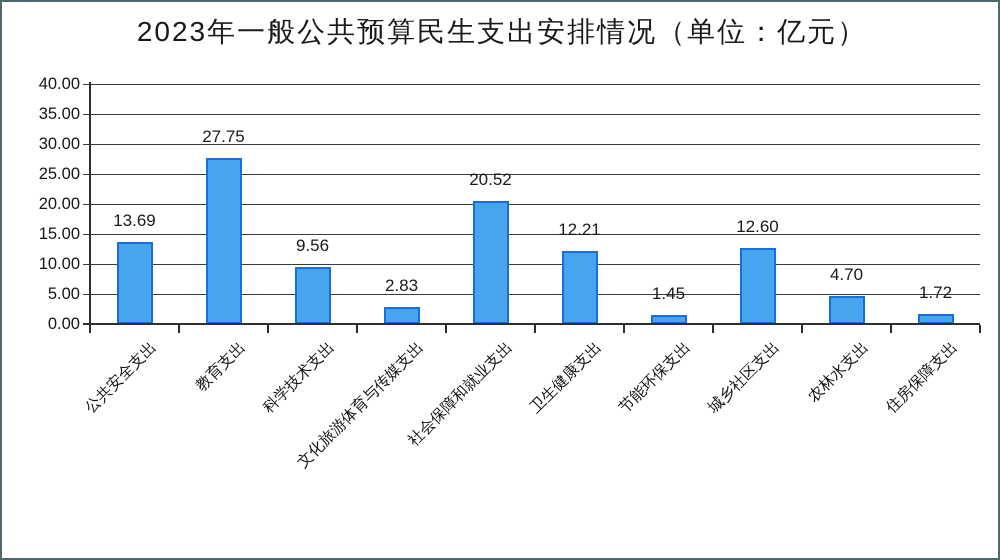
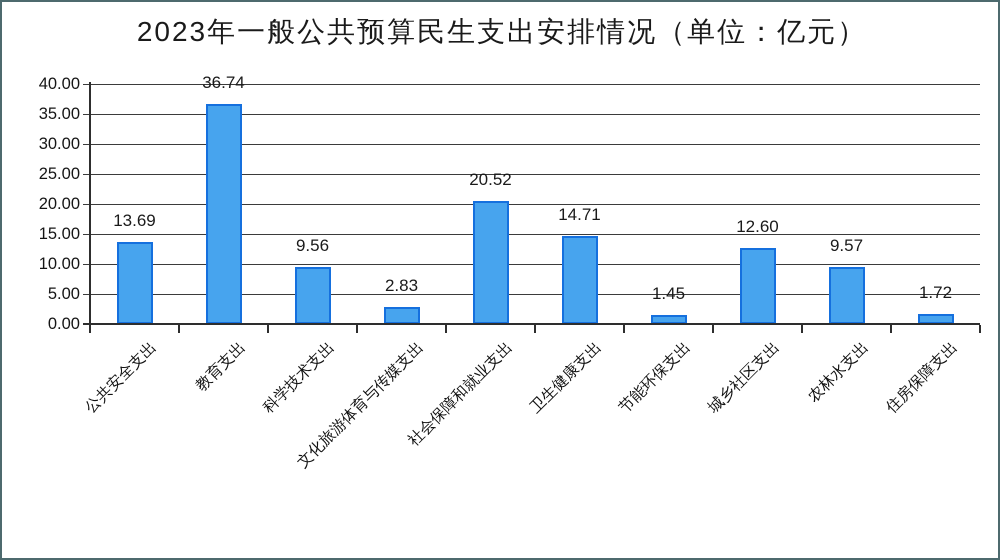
教育支出: 27.75 -> 36.74
卫生健康支出: 12.21 -> 14.71
农林水支出: 4.70 -> 9.57
